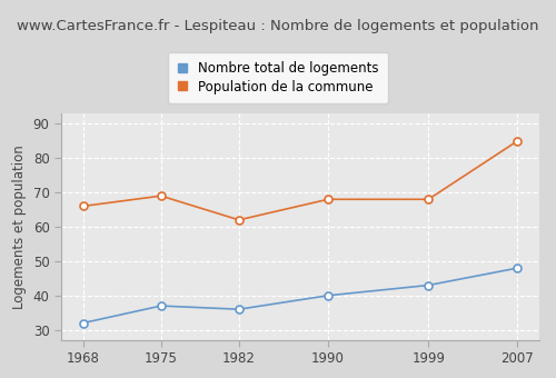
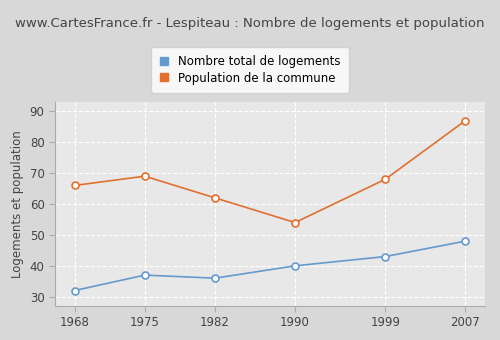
Population de la commune/1990: 68 -> 54
Population de la commune/2007: 85 -> 87
